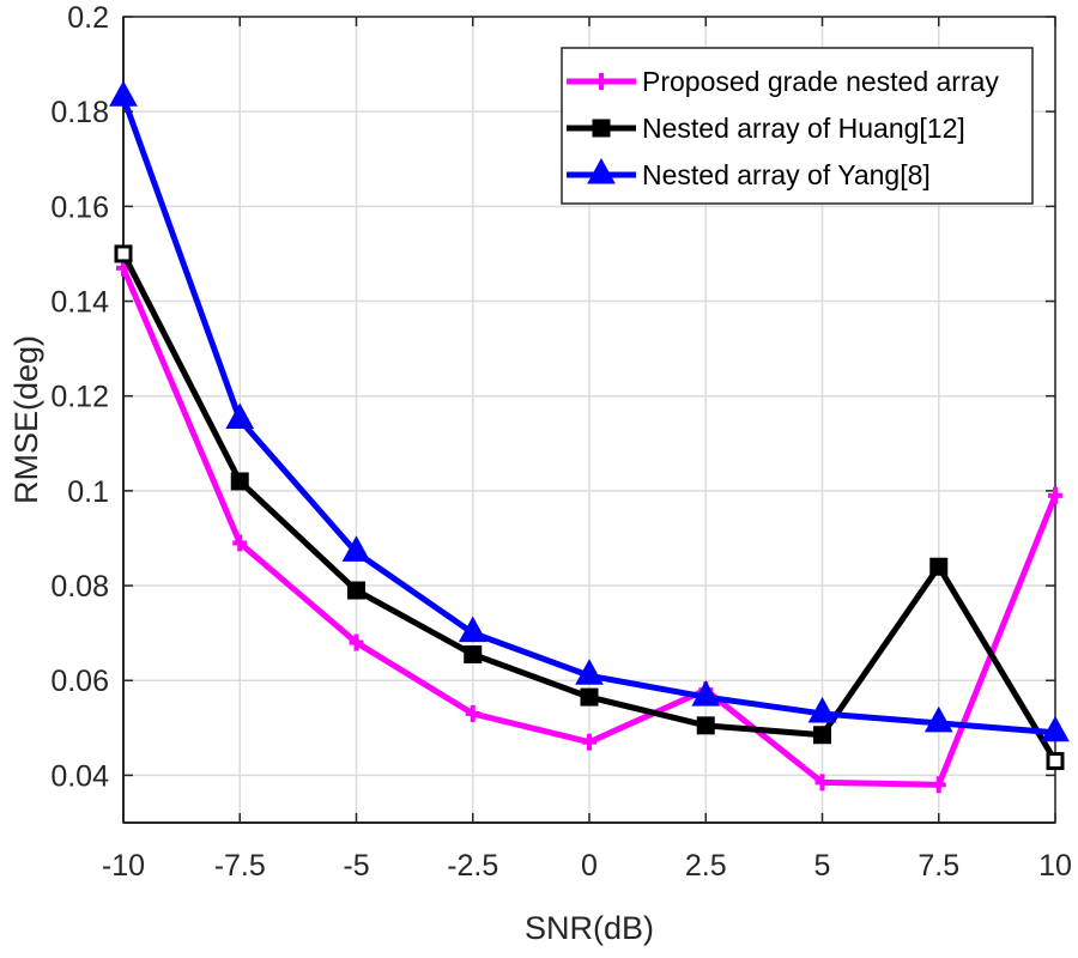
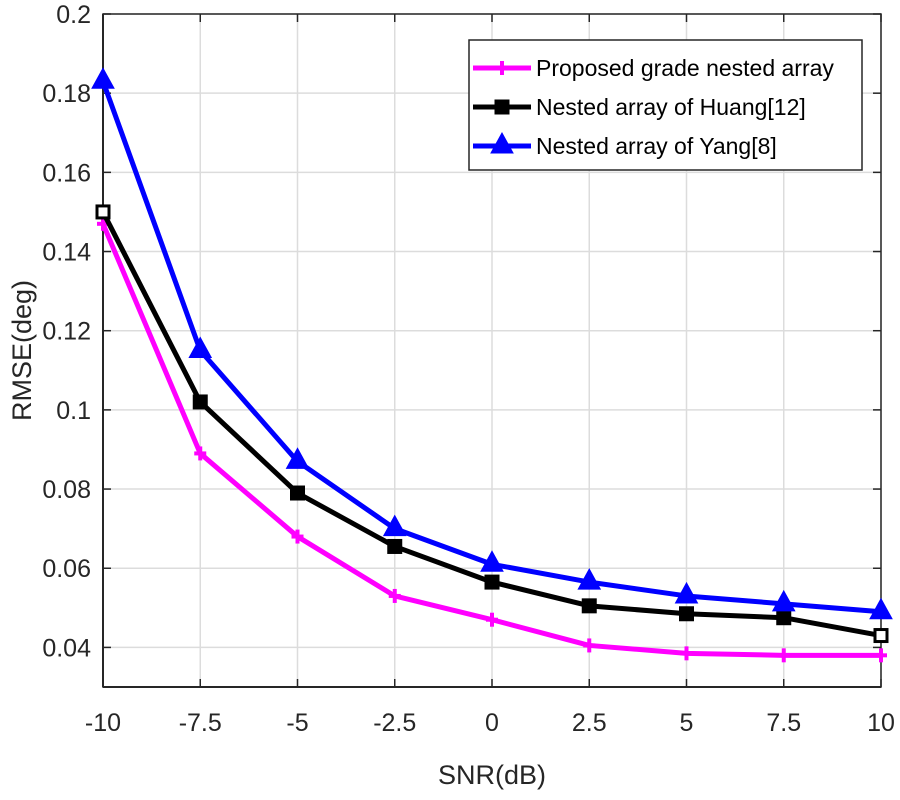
Proposed grade nested array/2.5: 0.058 -> 0.041
Nested array of Huang[12]/7.5: 0.084 -> 0.048
Proposed grade nested array/10: 0.099 -> 0.038
